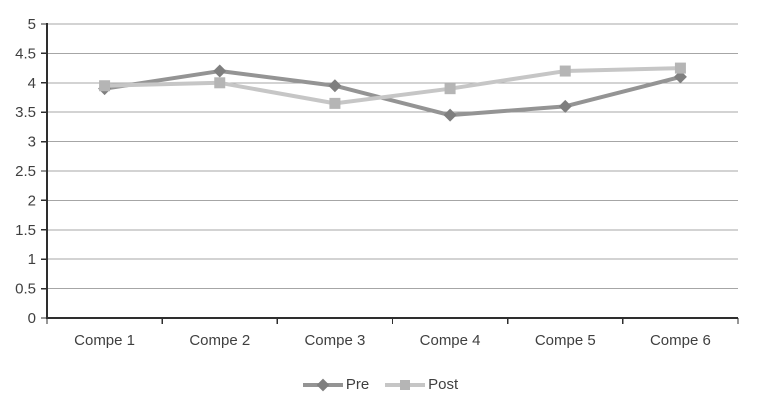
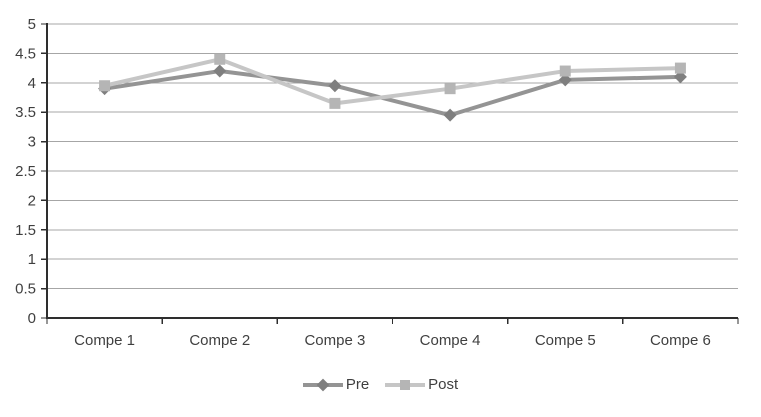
Post/Compe 2: 4.0 -> 4.4
Pre/Compe 5: 3.6 -> 4.0
